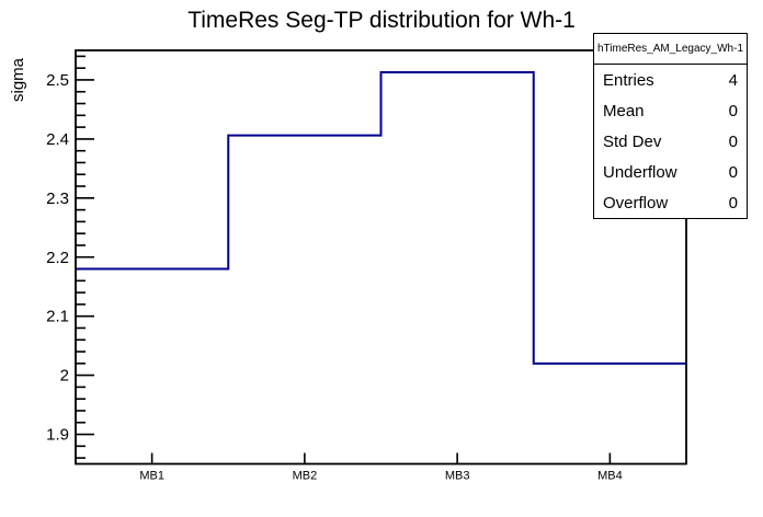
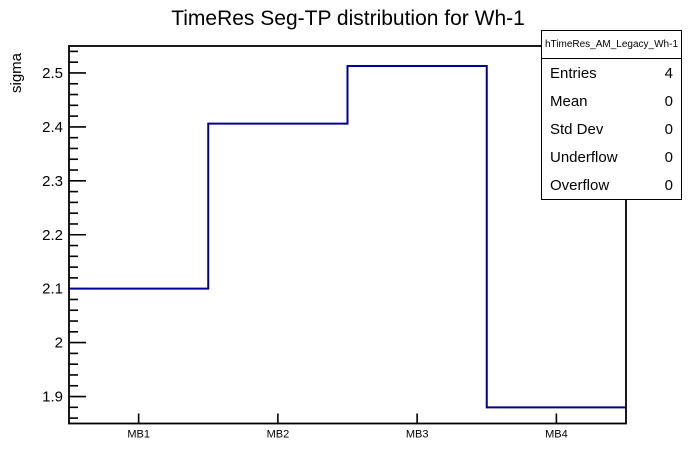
MB1: 2.18 -> 2.10
MB4: 2.02 -> 1.88
